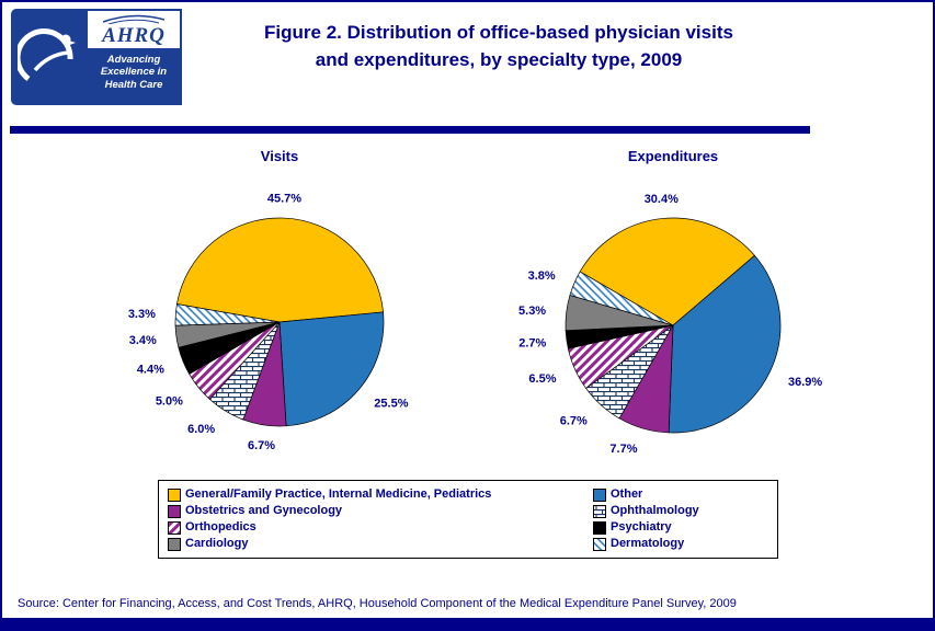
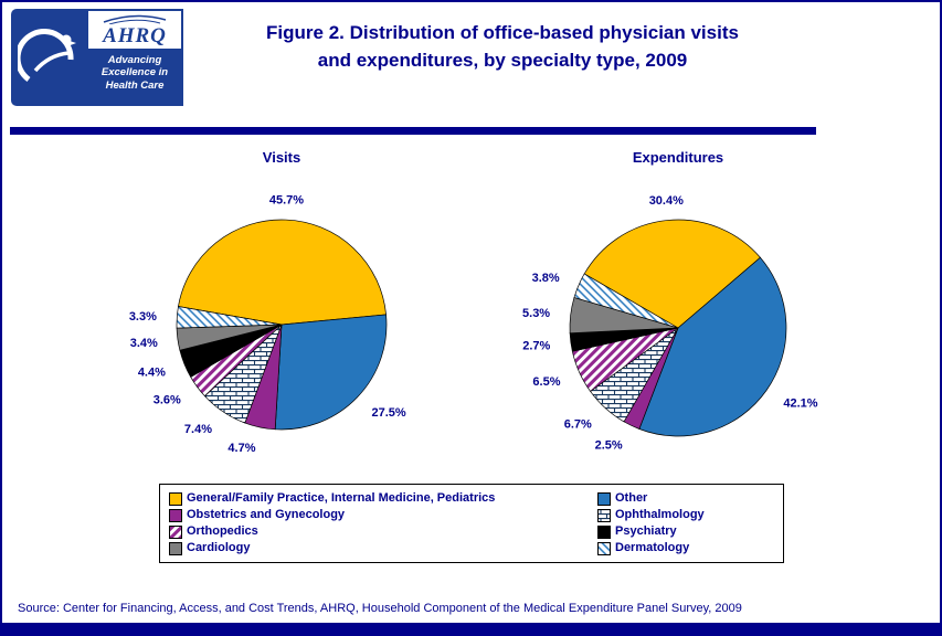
Visits/Other: 25.5% -> 27.5%
Expenditures/Other: 36.9% -> 42.1%
Visits/Obstetrics and Gynecology: 6.7% -> 4.7%
Expenditures/Obstetrics and Gynecology: 7.7% -> 2.5%
Visits/Ophthalmology: 6.0% -> 7.4%
Visits/Orthopedics: 5.0% -> 3.6%
